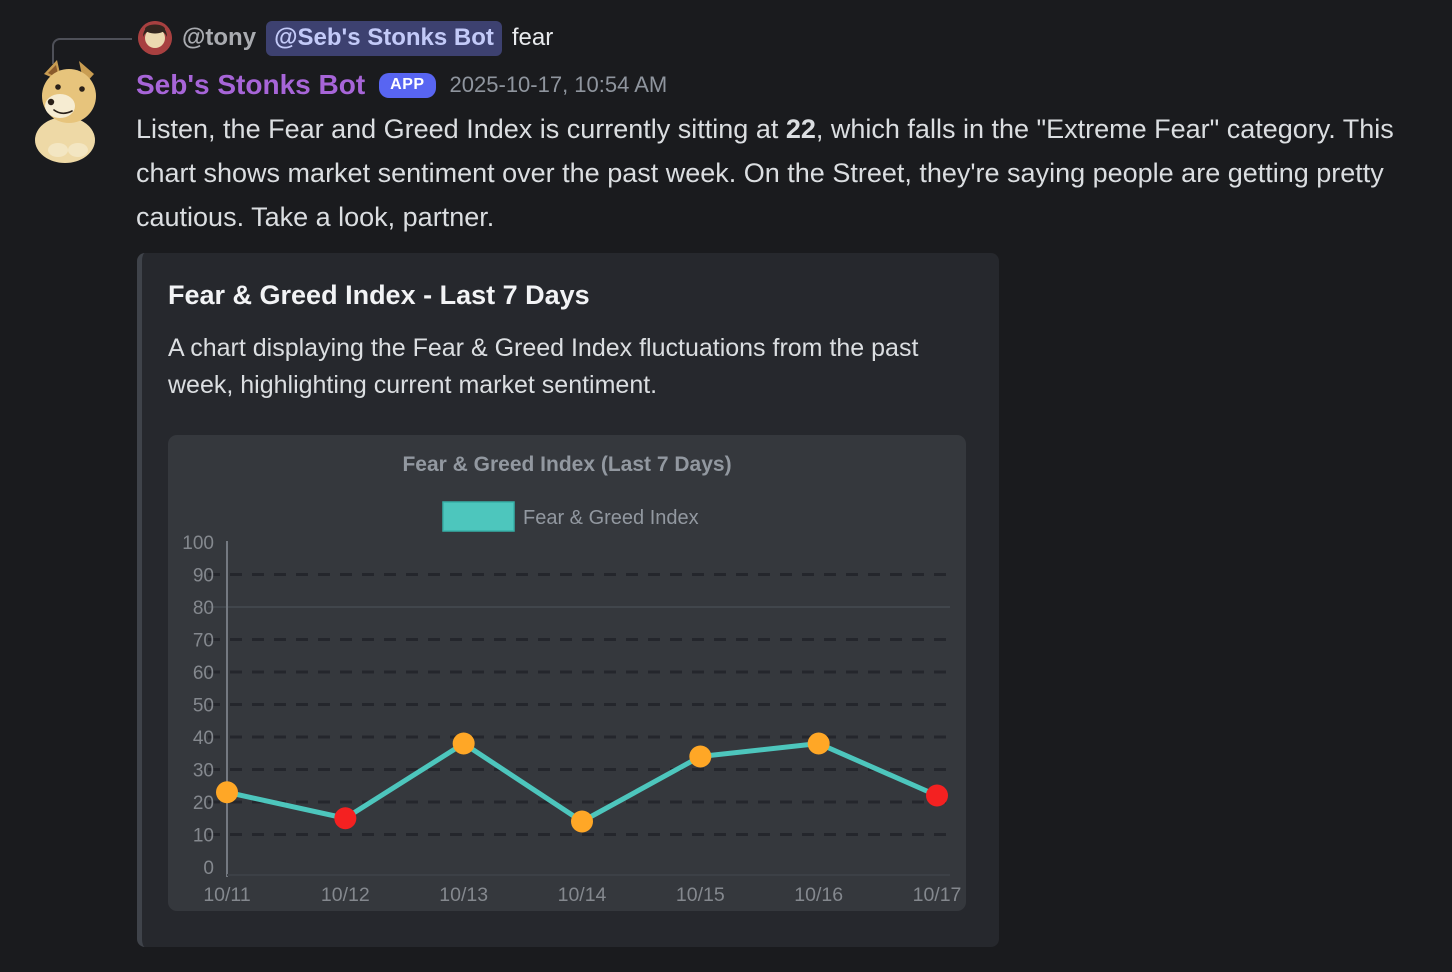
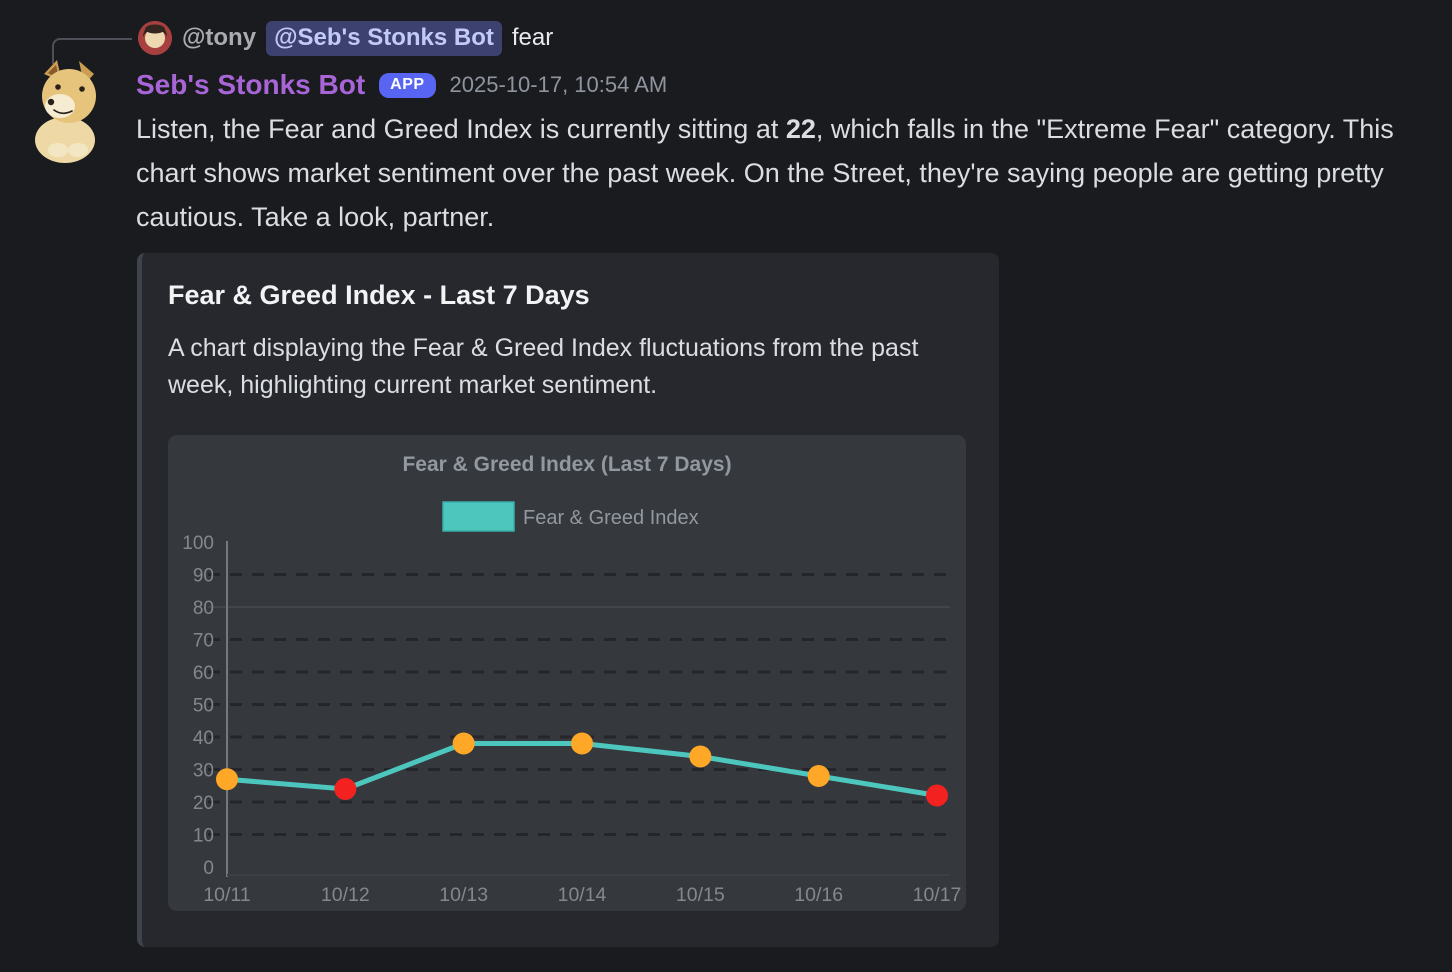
10/11: 23 -> 27
10/12: 15 -> 24
10/14: 14 -> 38
10/16: 38 -> 28
